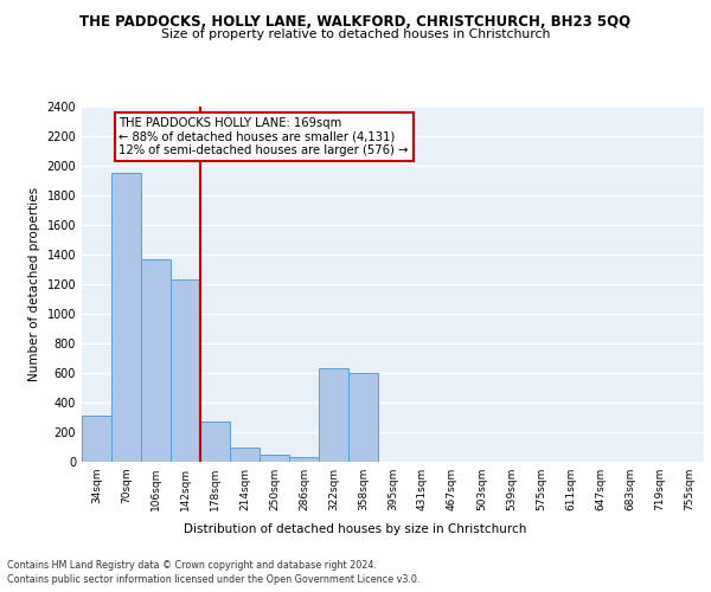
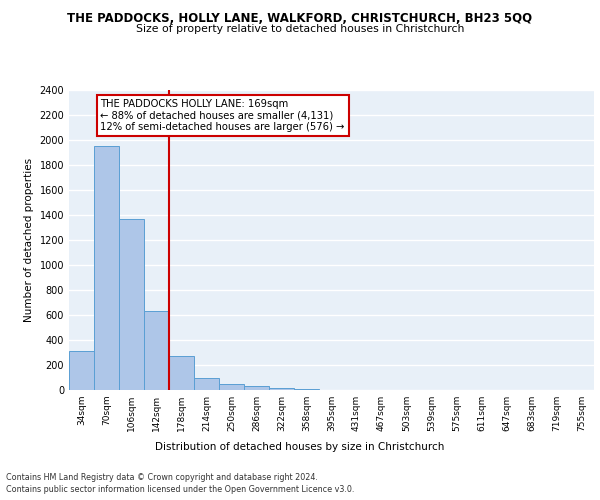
142sqm: 1230 -> 630
322sqm: 630 -> 20
358sqm: 600 -> 0
